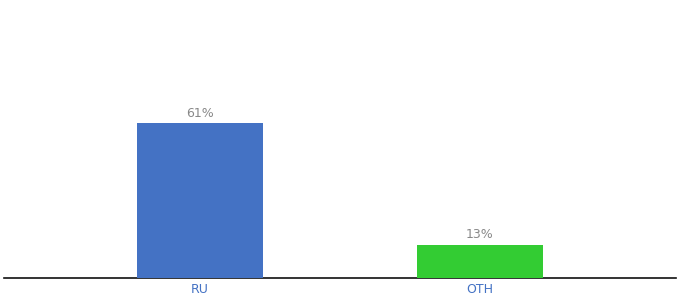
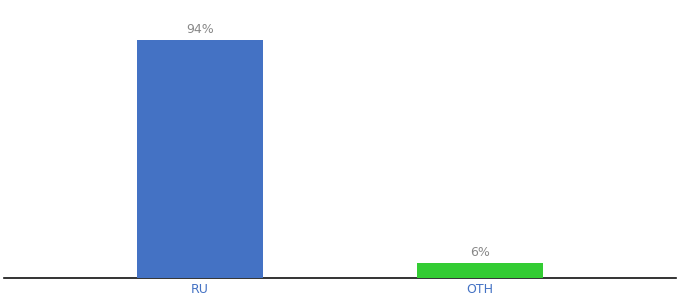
RU: 61% -> 94%
OTH: 13% -> 6%
